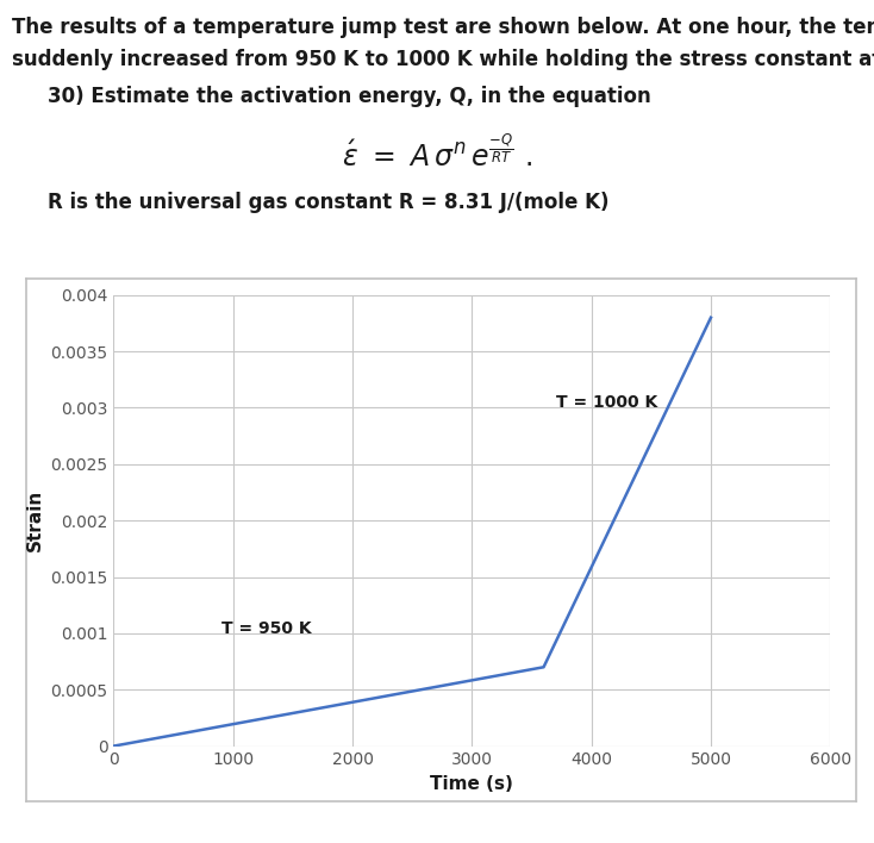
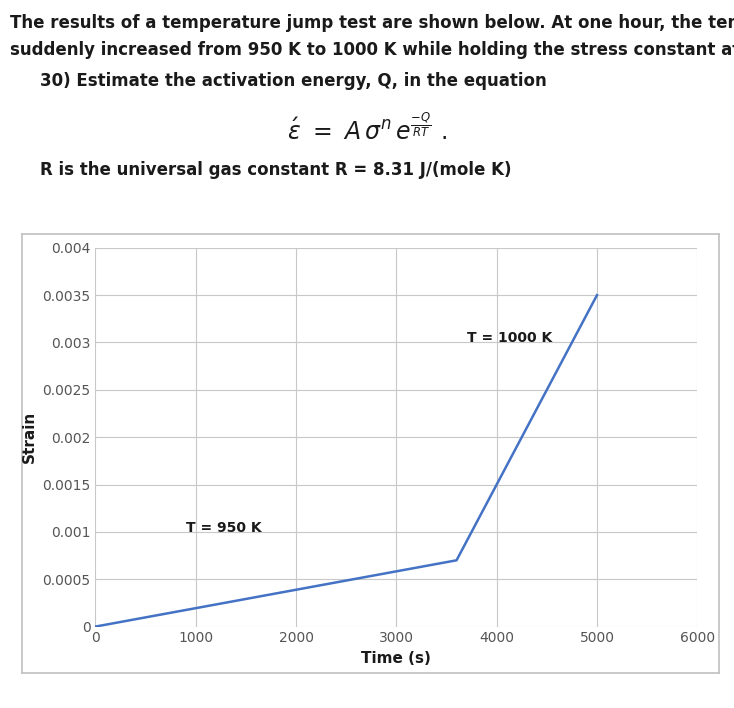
5000: 0.0038 -> 0.0035
